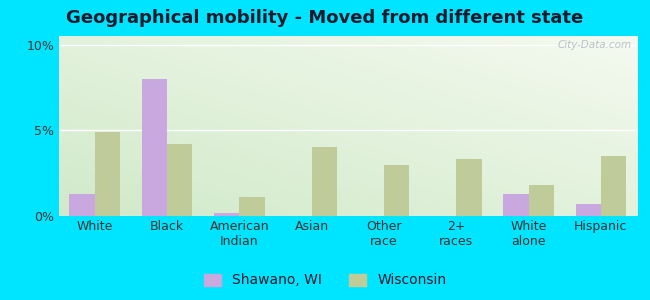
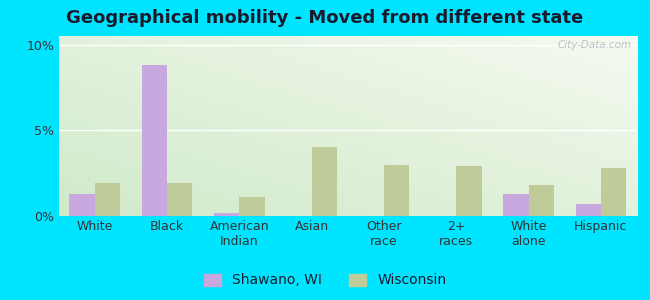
Wisconsin/White: 4.9% -> 1.9%
Shawano, WI/Black: 8.0% -> 8.8%
Wisconsin/Black: 4.2% -> 1.9%
Wisconsin/2+ races: 3.3% -> 2.9%
Wisconsin/Hispanic: 3.5% -> 2.8%
